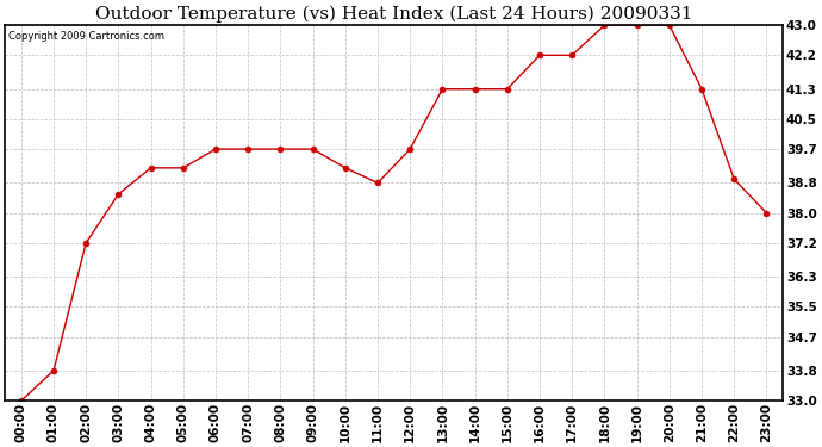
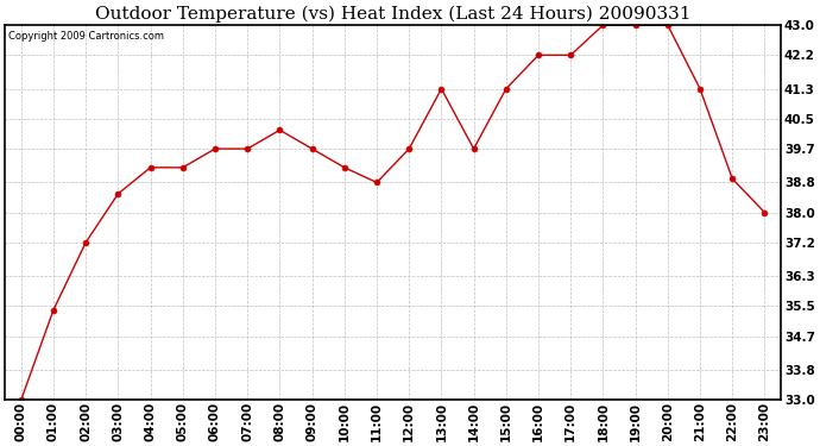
01:00: 33.8 -> 35.4
08:00: 39.7 -> 40.2
14:00: 41.3 -> 39.7
